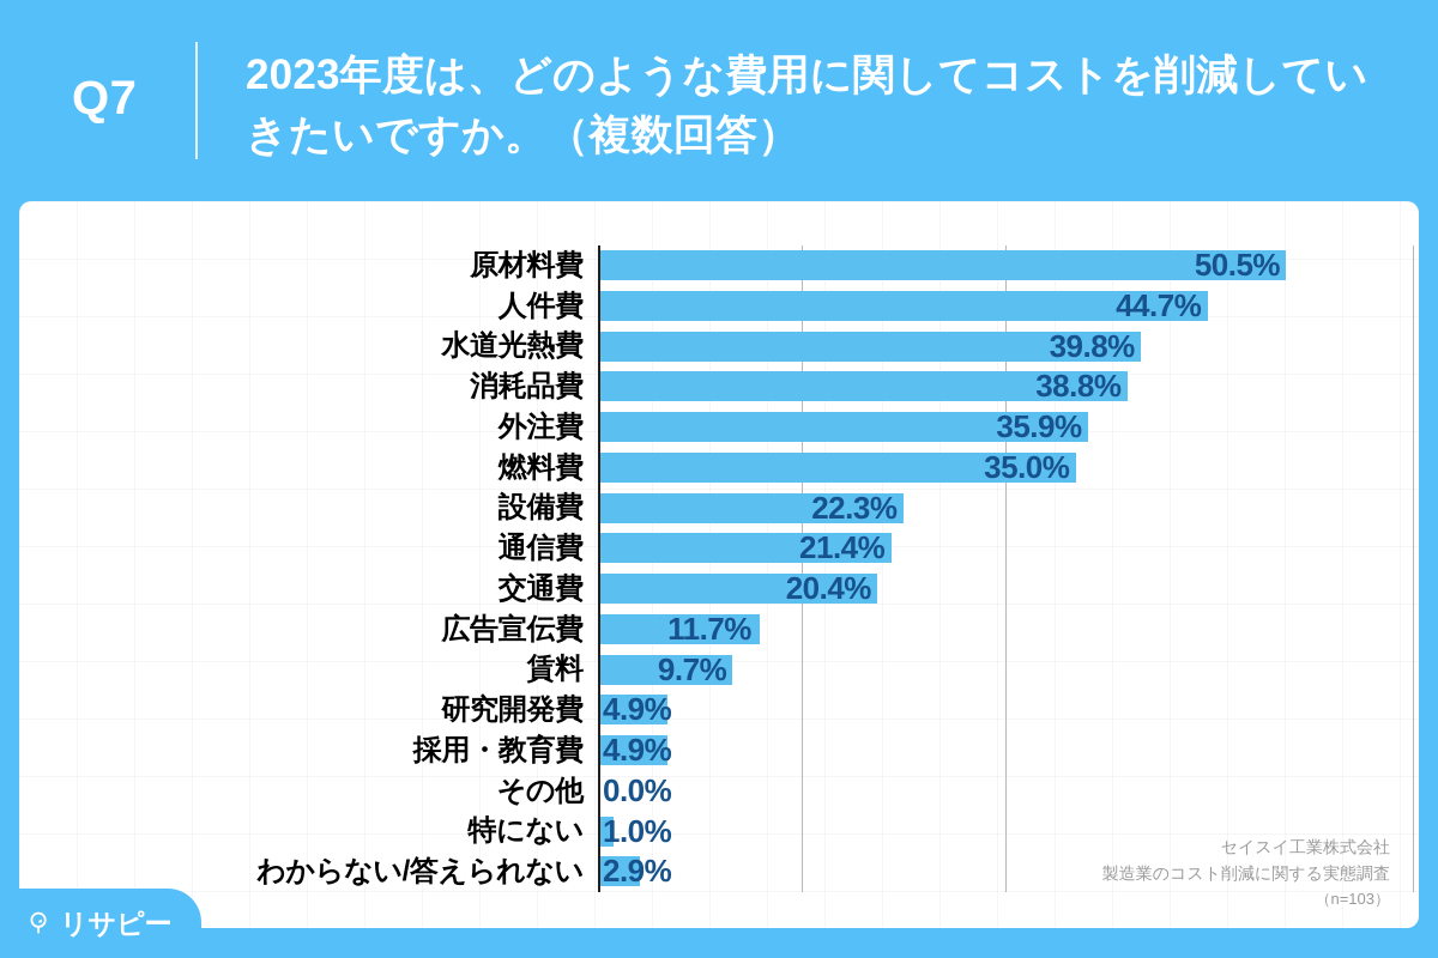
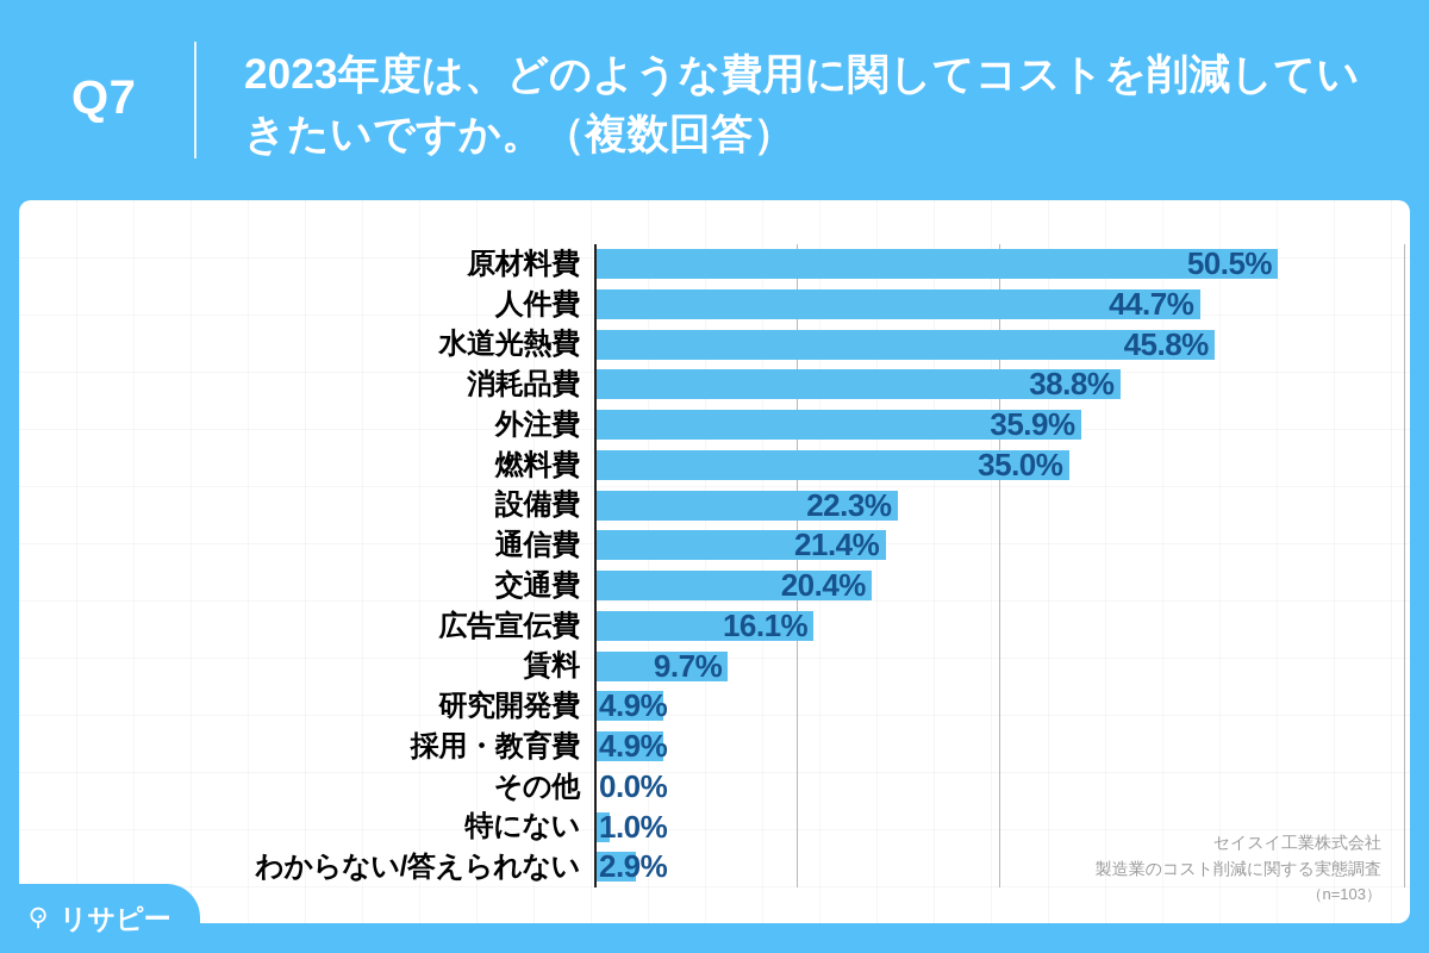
水道光熱費: 39.8% -> 45.8%
広告宣伝費: 11.7% -> 16.1%
